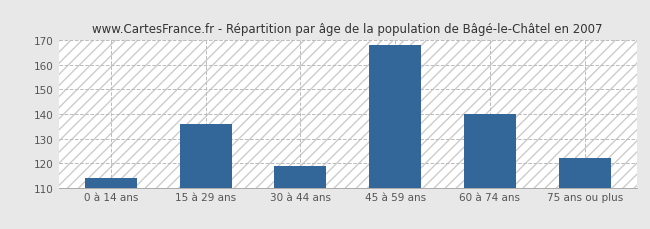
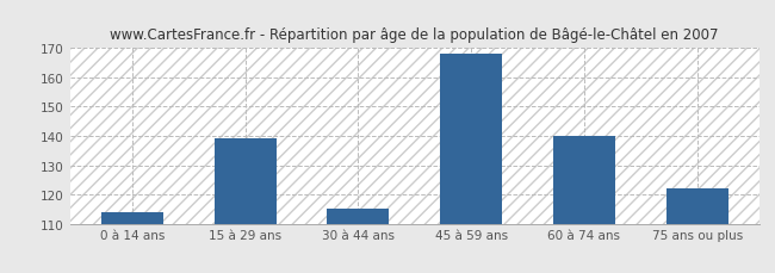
15 à 29 ans: 136 -> 139
30 à 44 ans: 119 -> 115
